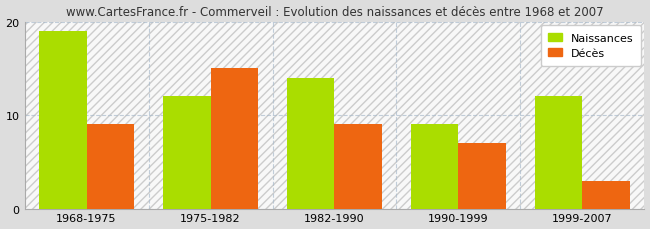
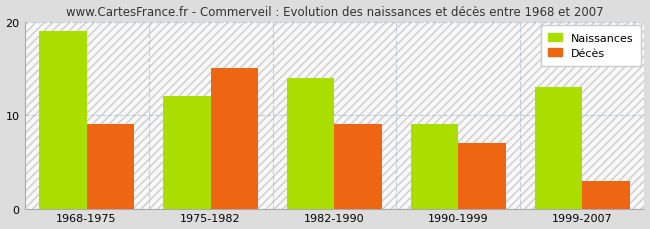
Naissances/1999-2007: 12 -> 13
